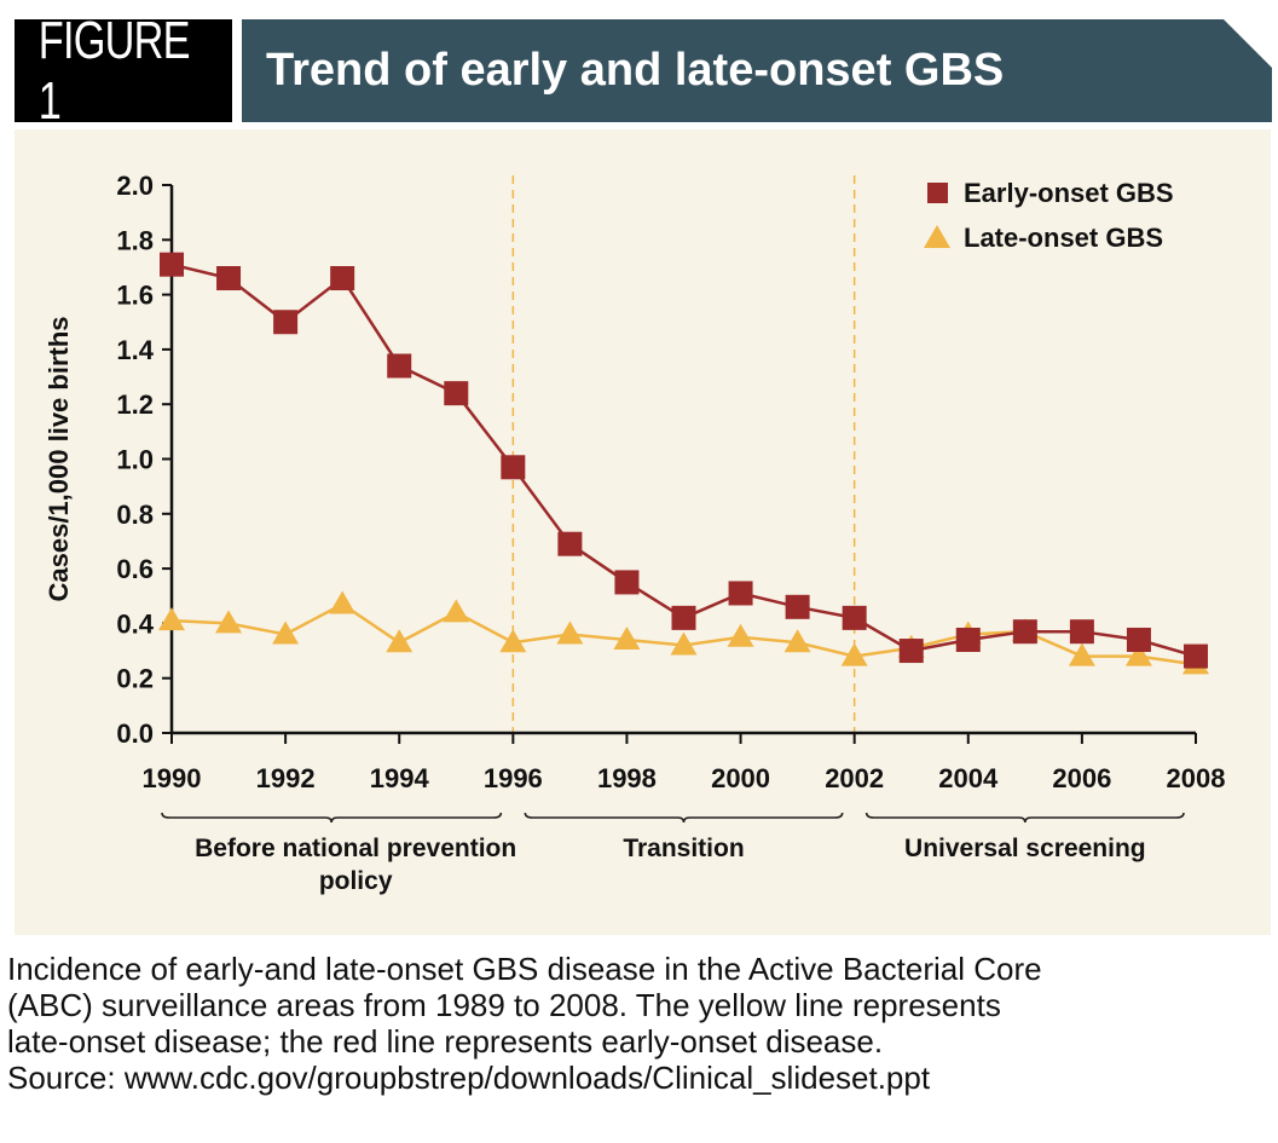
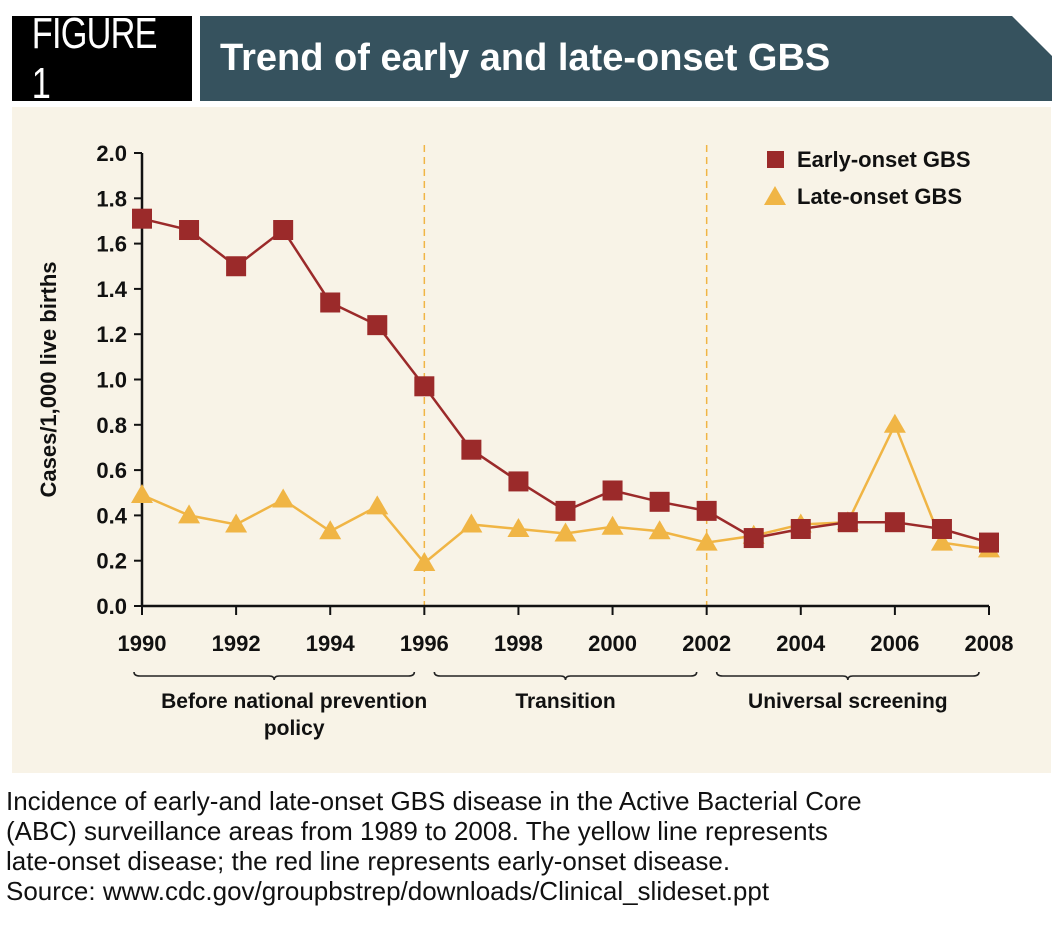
Late-onset GBS/1990: 0.41 -> 0.49
Late-onset GBS/1996: 0.33 -> 0.19
Late-onset GBS/2006: 0.28 -> 0.80
